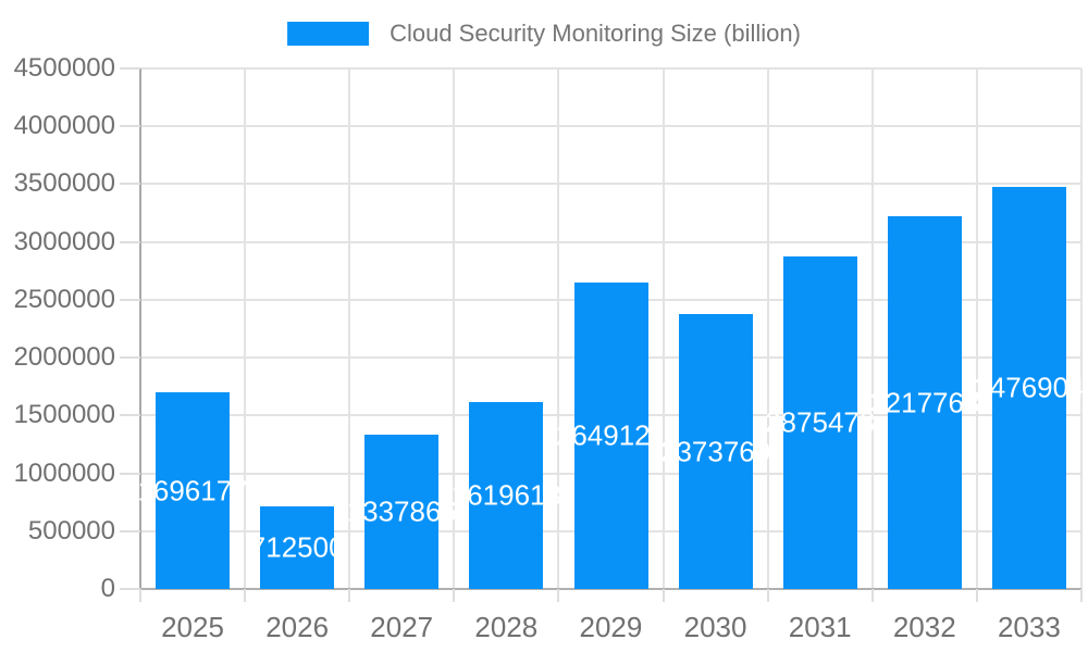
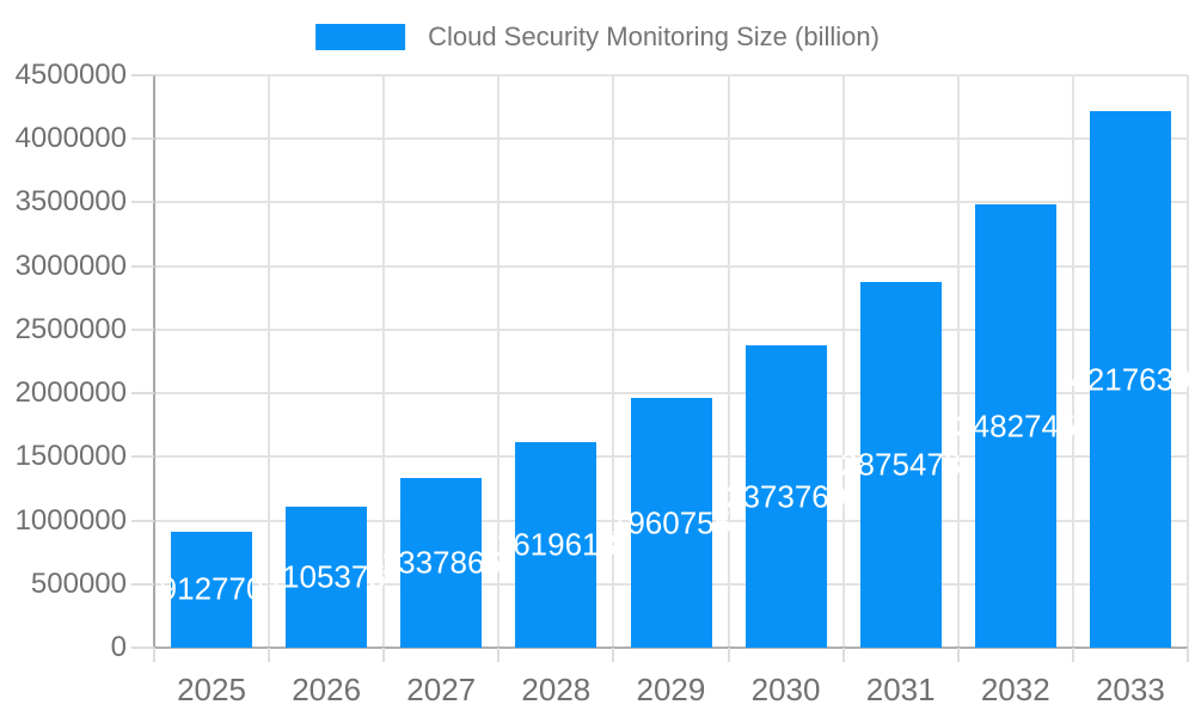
2025: 1696177 -> 912770
2026: 712500 -> 1105375
2029: 2649121 -> 1960755
2032: 3217763 -> 3482745
2033: 3476904 -> 4217639
